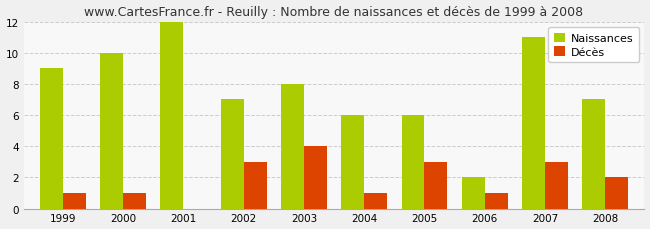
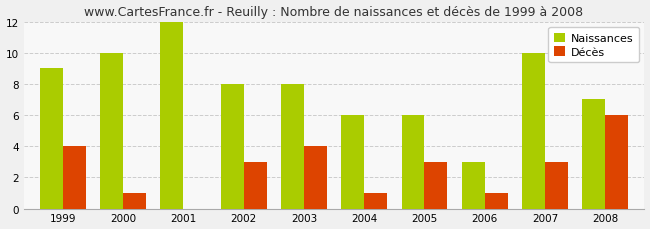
Décès/1999: 1 -> 4
Naissances/2002: 7 -> 8
Naissances/2006: 2 -> 3
Naissances/2007: 11 -> 10
Décès/2008: 2 -> 6
